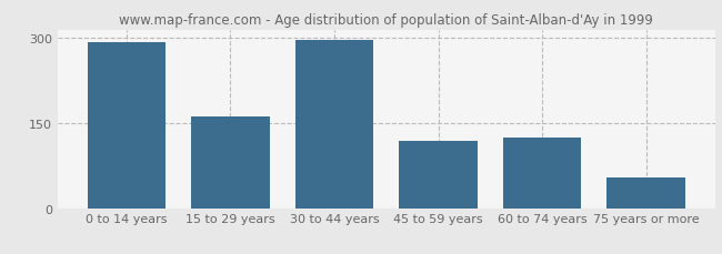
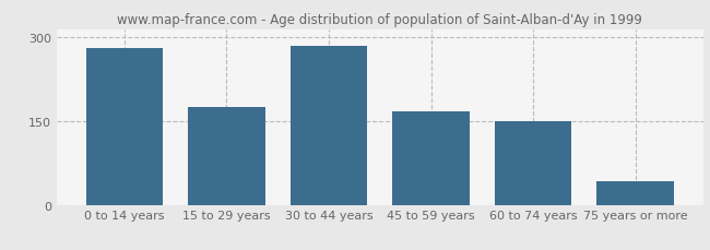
0 to 14 years: 292 -> 280
15 to 29 years: 162 -> 175
30 to 44 years: 296 -> 284
45 to 59 years: 118 -> 167
60 to 74 years: 124 -> 150
75 years or more: 54 -> 43
